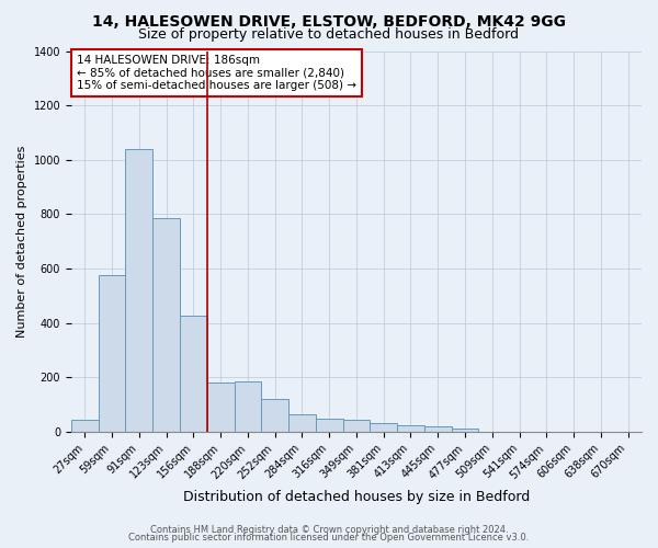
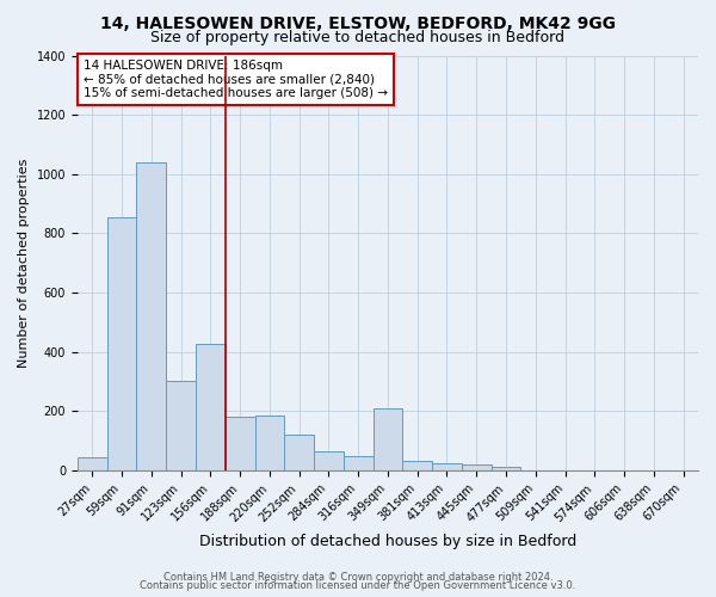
59sqm: 575 -> 855
123sqm: 785 -> 300
349sqm: 45 -> 210
